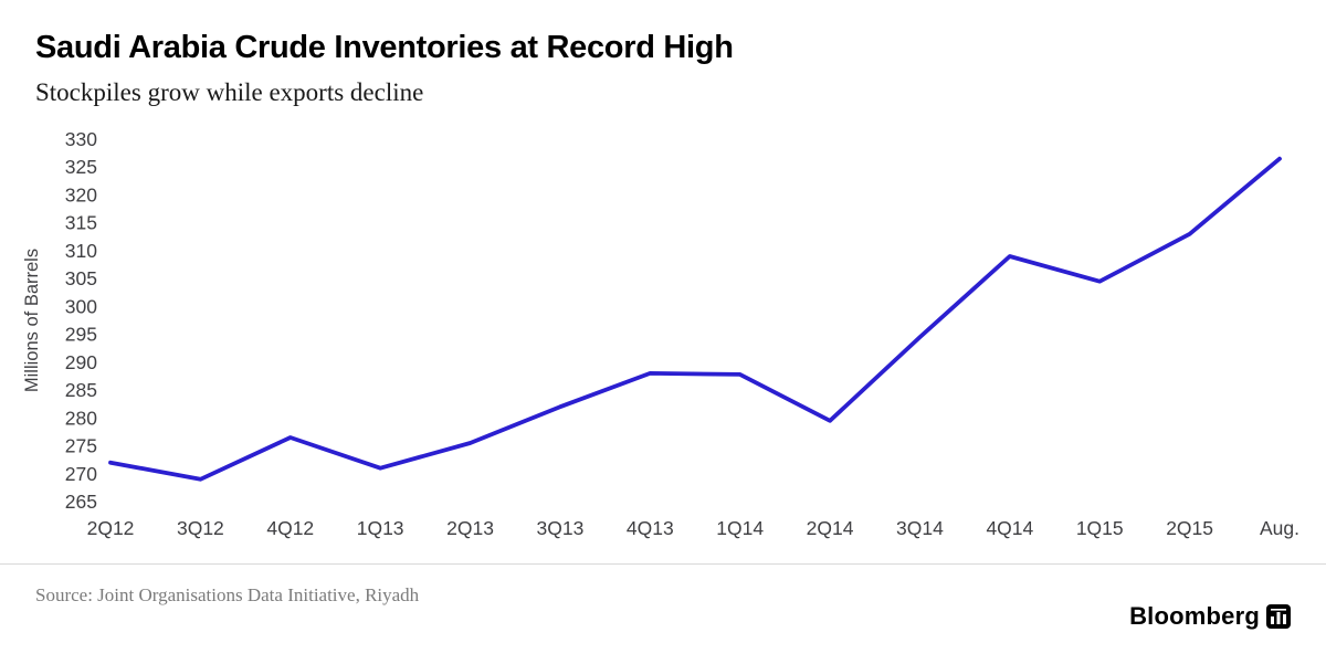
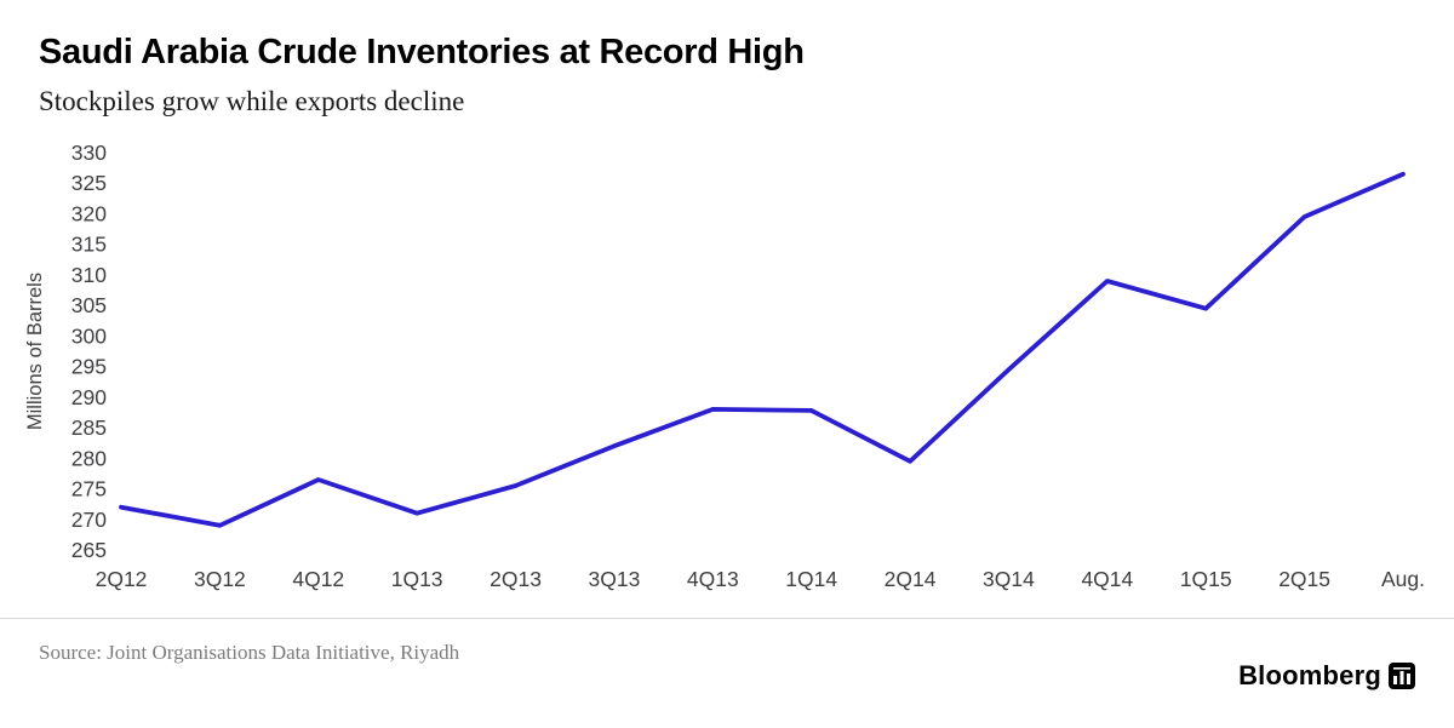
2Q15: 313 -> 320
